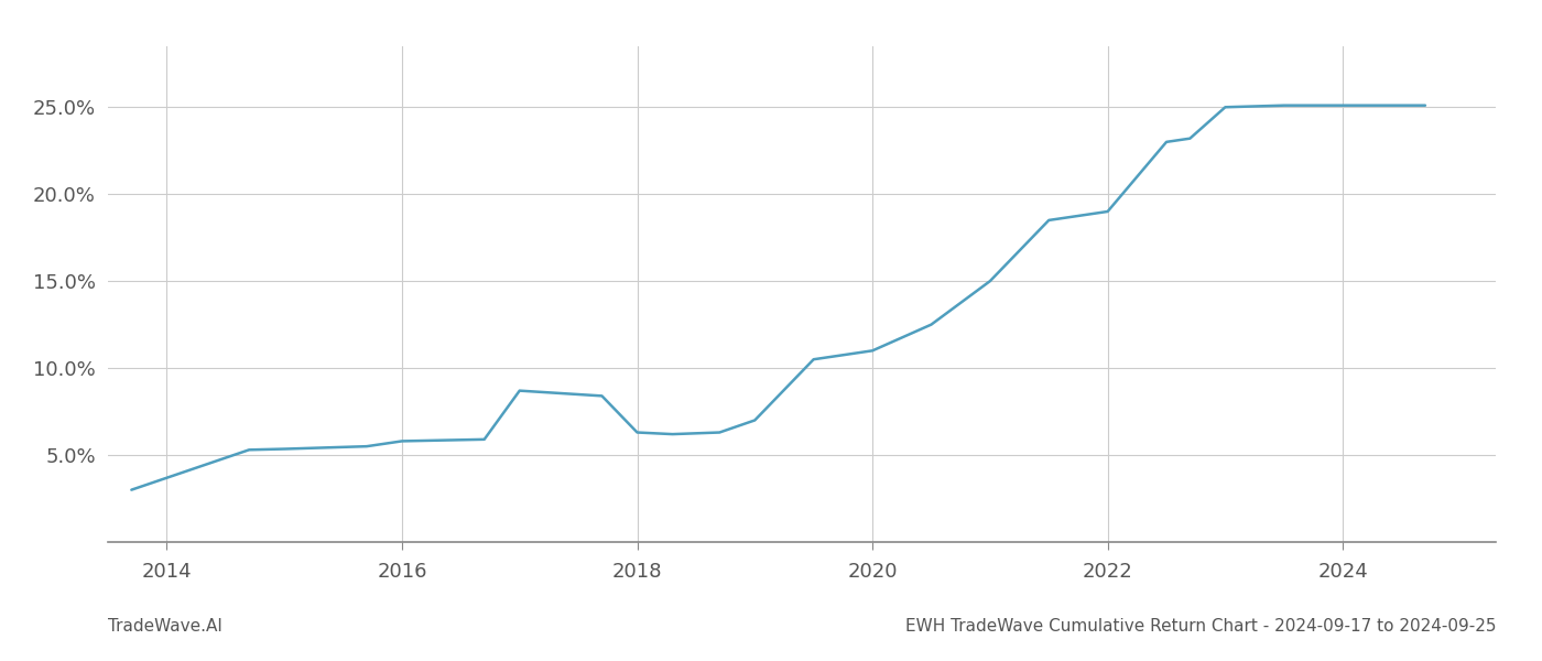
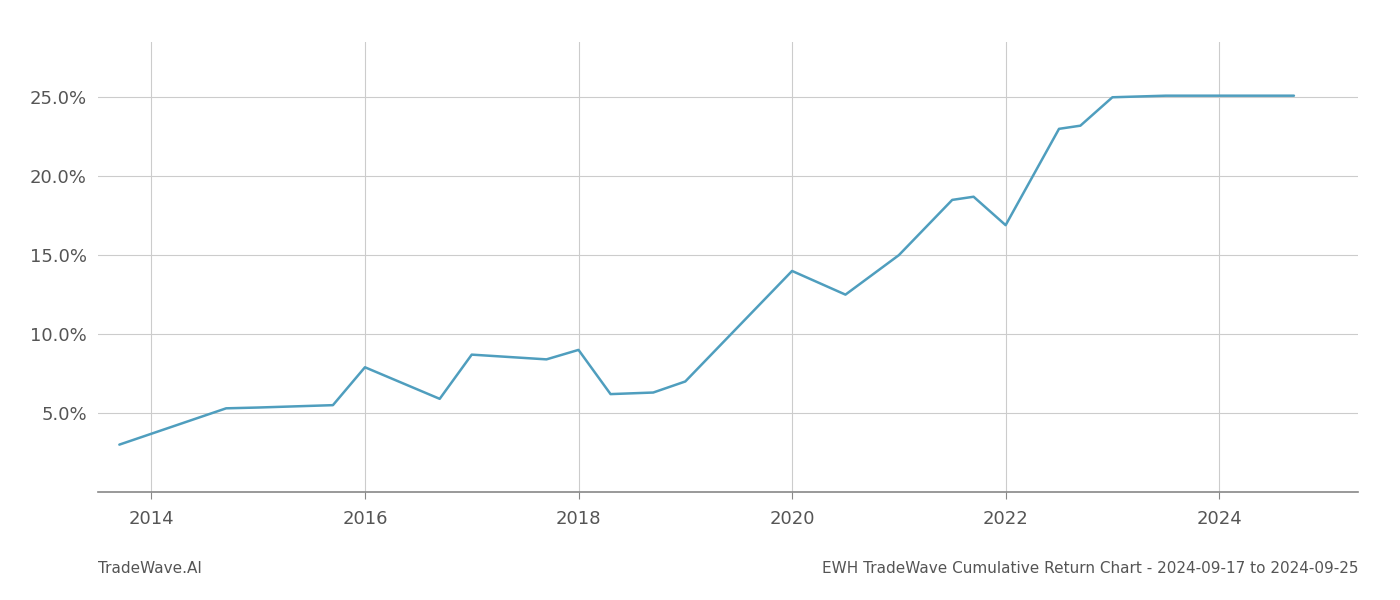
2016: 5.8% -> 7.9%
2018: 6.3% -> 9.0%
2020: 11.0% -> 14.0%
2022: 19.0% -> 16.9%
